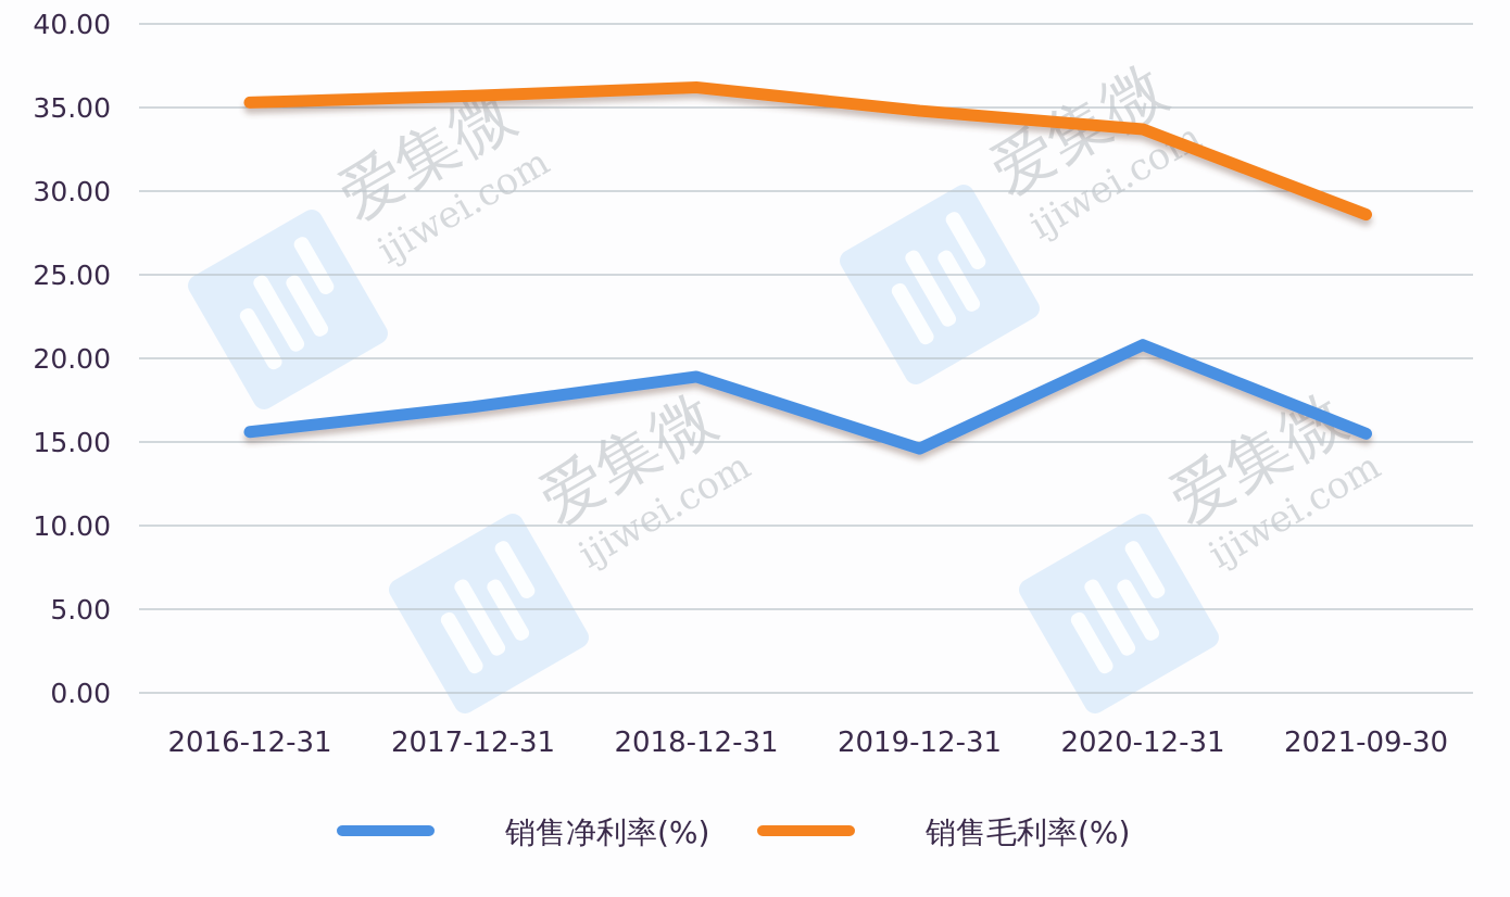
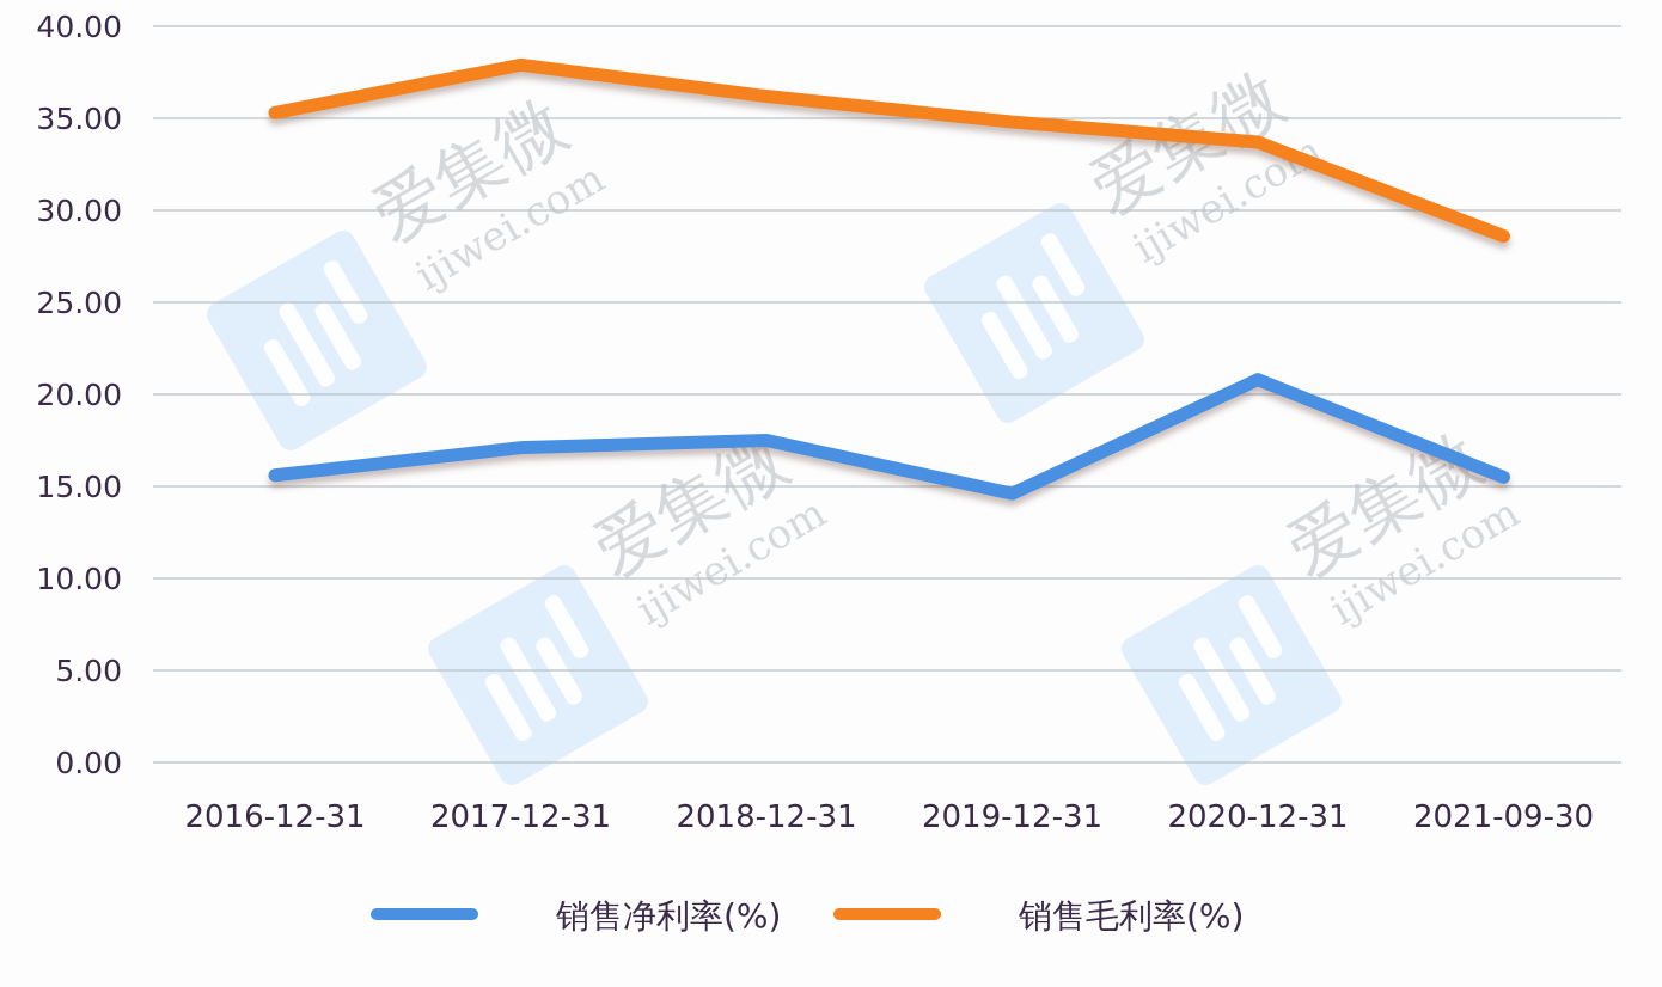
销售毛利率(%)/2017-12-31: 35.7 -> 37.9
销售净利率(%)/2018-12-31: 18.9 -> 17.5
